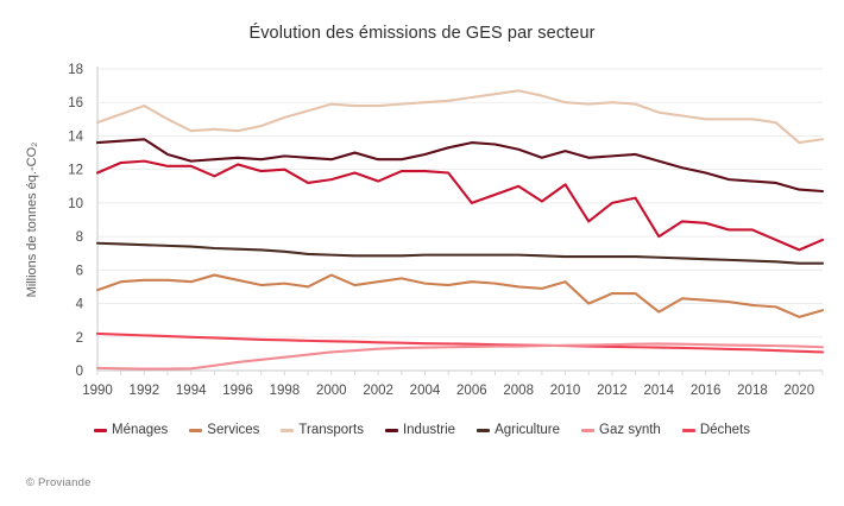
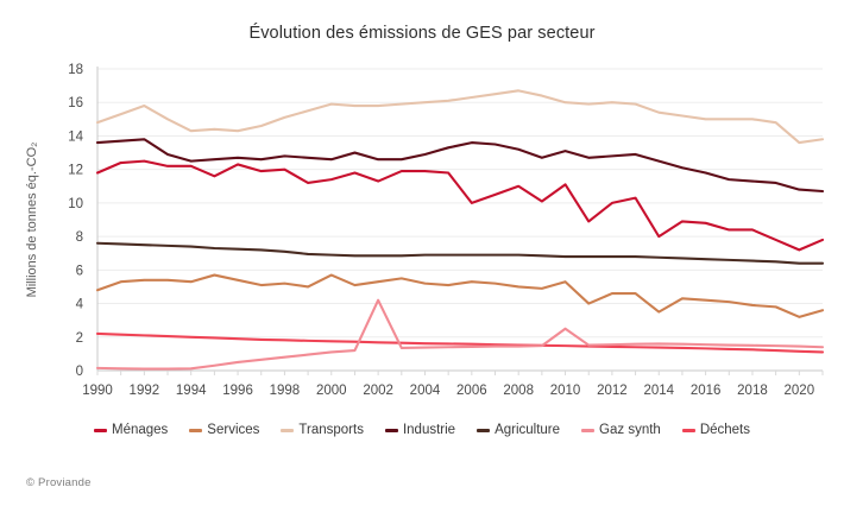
Gaz synth/2002: 1.3 -> 4.2
Gaz synth/2010: 1.5 -> 2.5
